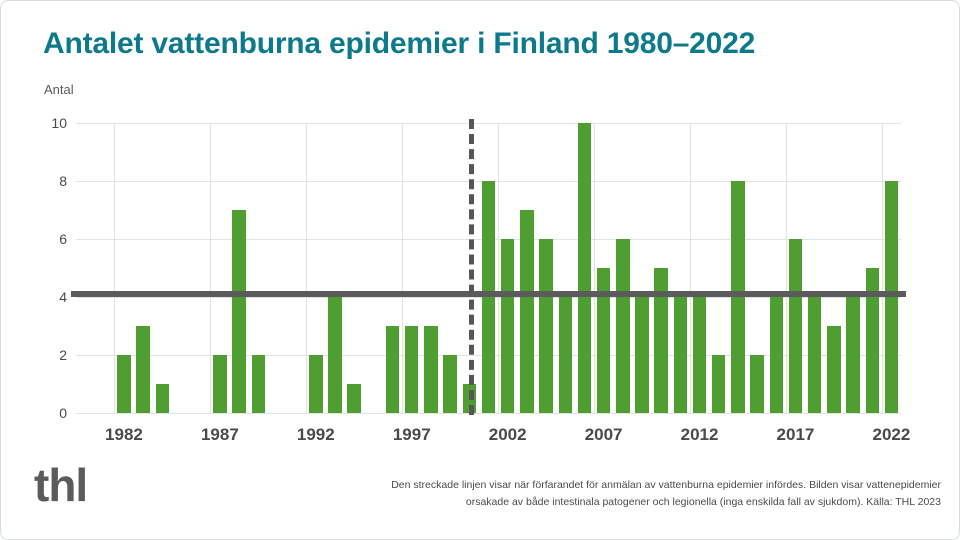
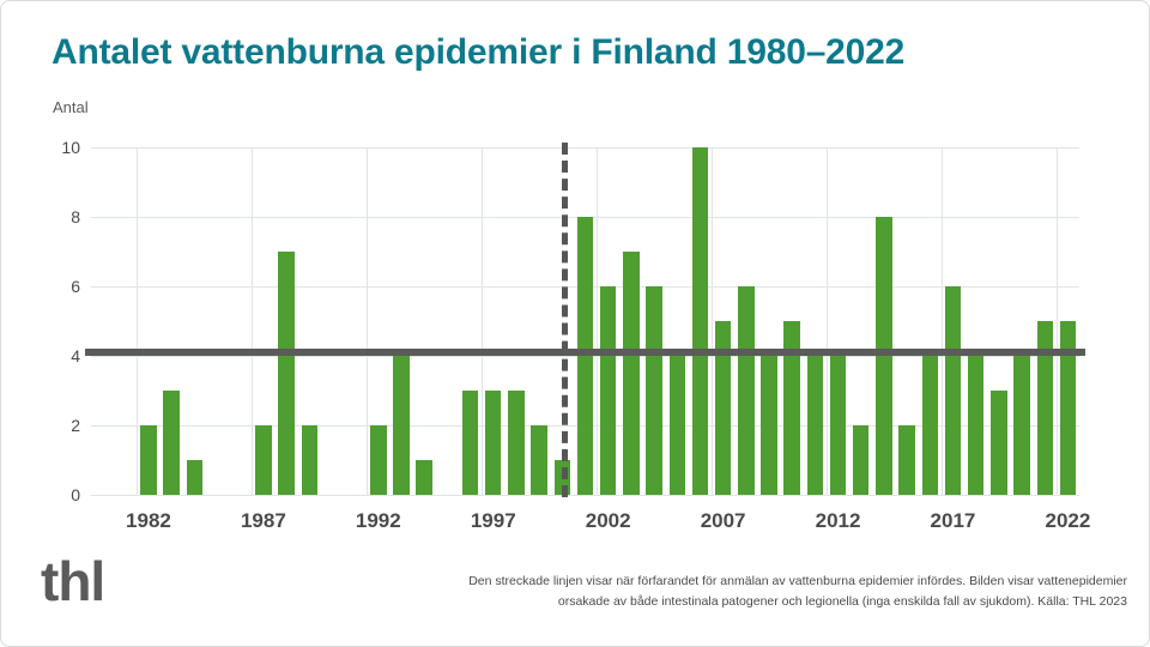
2022: 8 -> 5
